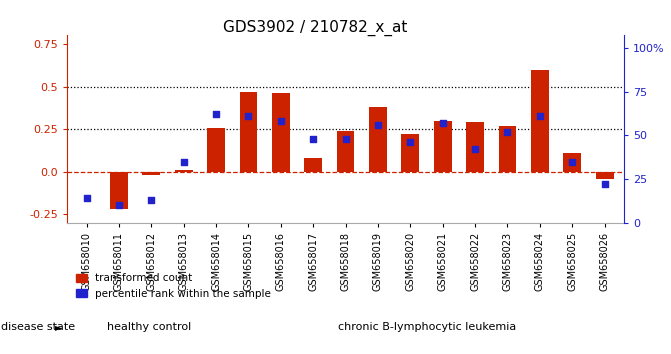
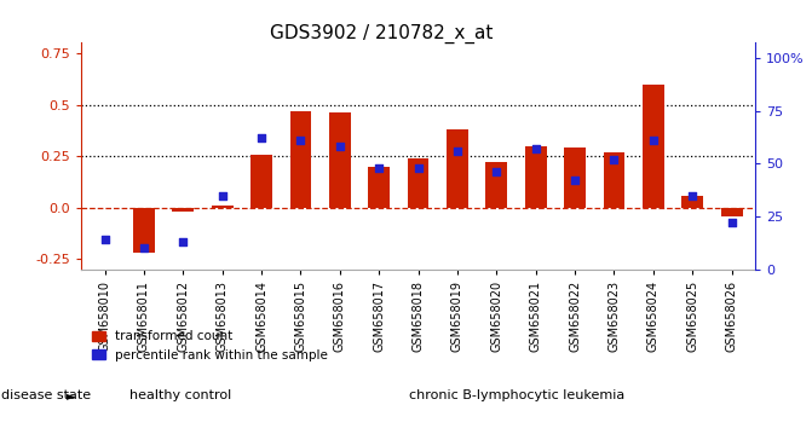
transformed count/GSM658017: 0.08 -> 0.20
transformed count/GSM658025: 0.11 -> 0.06
